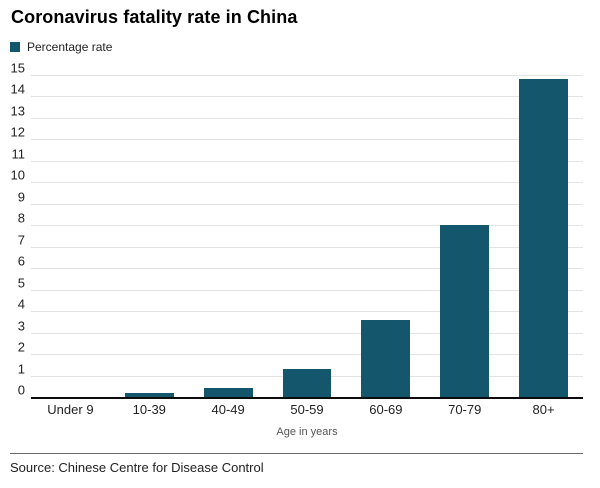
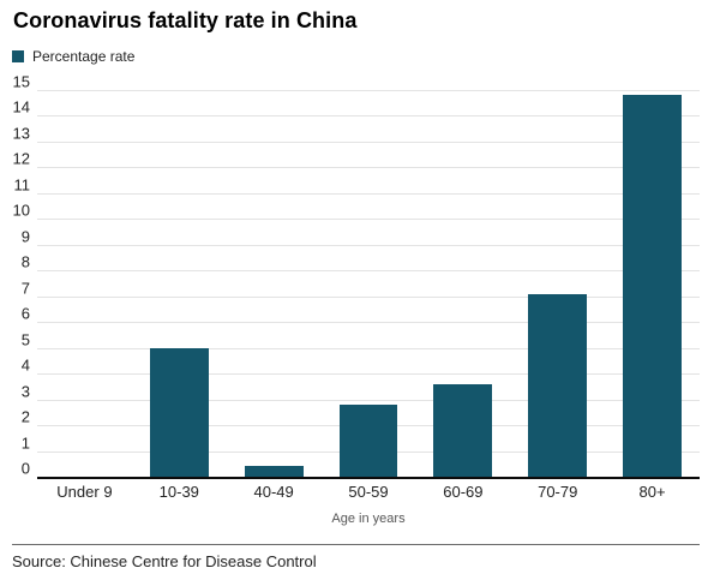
10-39: 0.2 -> 5.0
50-59: 1.3 -> 2.8
70-79: 8.0 -> 7.1
